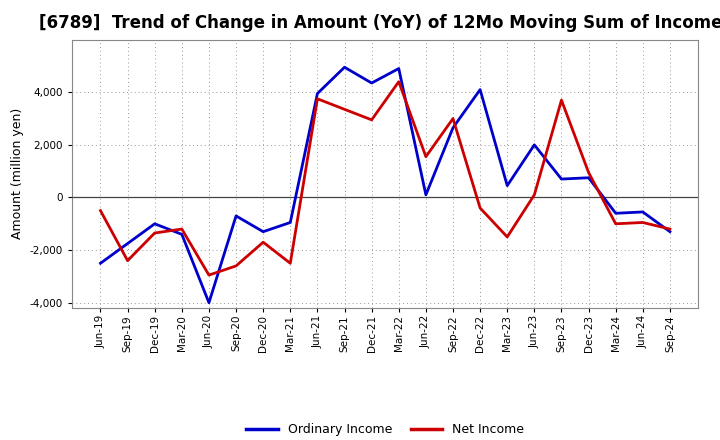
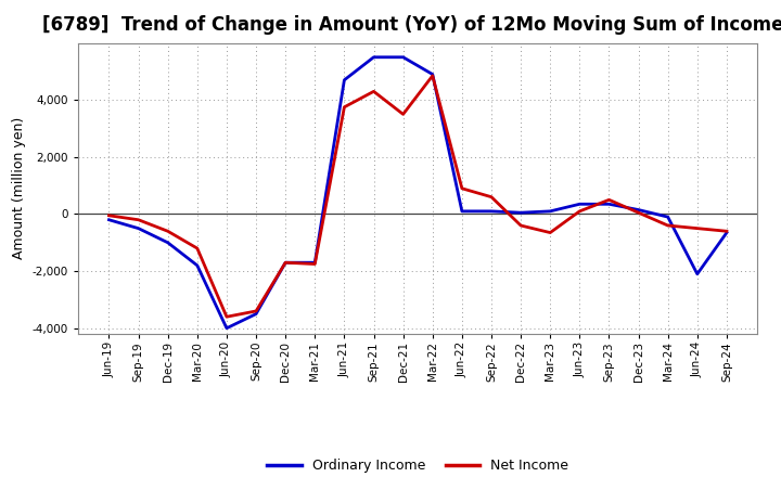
Ordinary Income/Jun-19: -2,500 -> -200
Net Income/Jun-19: -500 -> -50
Ordinary Income/Sep-19: -1,750 -> -500
Net Income/Sep-19: -2,400 -> -200
Net Income/Dec-19: -1,350 -> -600
Ordinary Income/Mar-20: -1,400 -> -1,800
Net Income/Jun-20: -2,950 -> -3,600
Ordinary Income/Sep-20: -700 -> -3,500
Net Income/Sep-20: -2,600 -> -3,400
Ordinary Income/Dec-20: -1,300 -> -1,700
Ordinary Income/Mar-21: -950 -> -1,700
Net Income/Mar-21: -2,500 -> -1,750
Ordinary Income/Jun-21: 3,950 -> 4,700
Ordinary Income/Sep-21: 4,950 -> 5,500
Net Income/Sep-21: 3,350 -> 4,300
Ordinary Income/Dec-21: 4,350 -> 5,500
Net Income/Dec-21: 2,950 -> 3,500
Net Income/Mar-22: 4,400 -> 4,850
Net Income/Jun-22: 1,550 -> 900
Ordinary Income/Sep-22: 2,650 -> 100
Net Income/Sep-22: 3,000 -> 600
Ordinary Income/Dec-22: 4,100 -> 50
Ordinary Income/Mar-23: 450 -> 100
Net Income/Mar-23: -1,500 -> -650
Ordinary Income/Jun-23: 2,000 -> 350
Ordinary Income/Sep-23: 700 -> 350
Net Income/Sep-23: 3,700 -> 500
Ordinary Income/Dec-23: 750 -> 150
Net Income/Dec-23: 950 -> 50
Ordinary Income/Mar-24: -600 -> -100
Net Income/Mar-24: -1,000 -> -400
Ordinary Income/Jun-24: -550 -> -2,100
Net Income/Jun-24: -950 -> -500
Ordinary Income/Sep-24: -1,300 -> -650
Net Income/Sep-24: -1,200 -> -600
